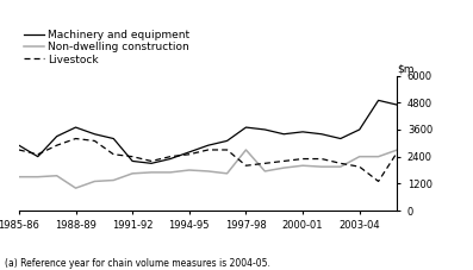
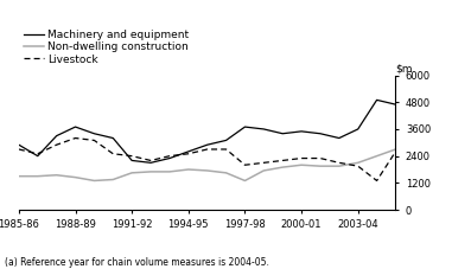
Non-dwelling construction/1988-89: 1000 -> 1400
Non-dwelling construction/1997-98: 2700 -> 1300
Non-dwelling construction/2003-04: 2400 -> 2100
